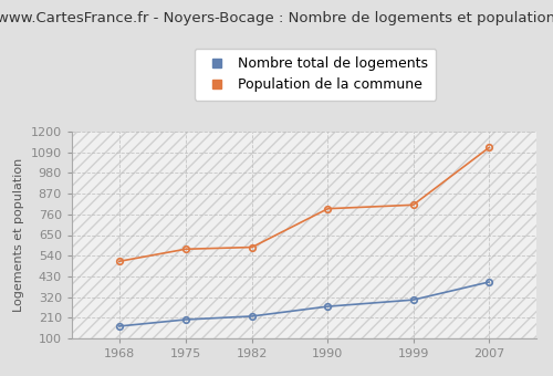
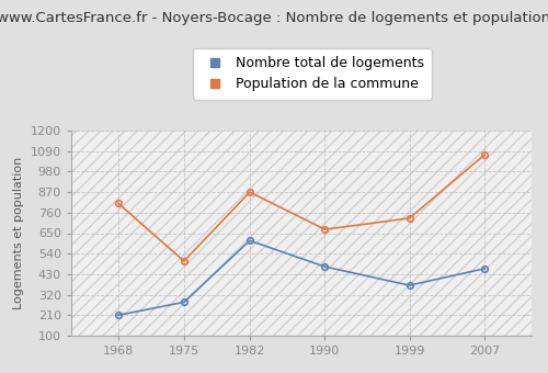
Nombre total de logements/1968: 160 -> 210
Population de la commune/1968: 510 -> 810
Nombre total de logements/1975: 200 -> 280
Population de la commune/1975: 580 -> 500
Nombre total de logements/1982: 220 -> 610
Population de la commune/1982: 580 -> 870
Nombre total de logements/1990: 270 -> 470
Population de la commune/1990: 790 -> 670
Nombre total de logements/1999: 300 -> 370
Population de la commune/1999: 810 -> 730
Nombre total de logements/2007: 400 -> 460
Population de la commune/2007: 1120 -> 1070
